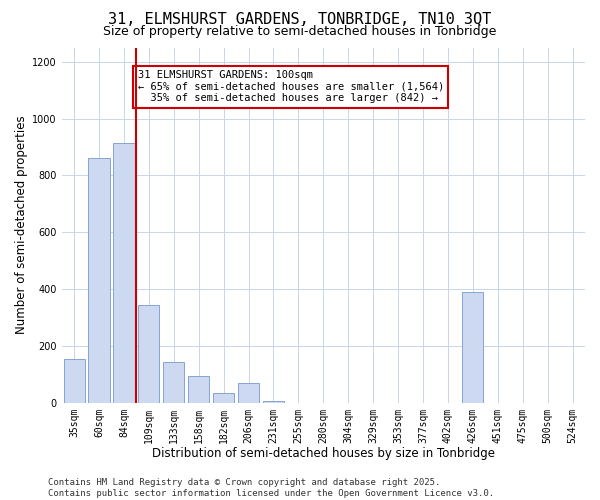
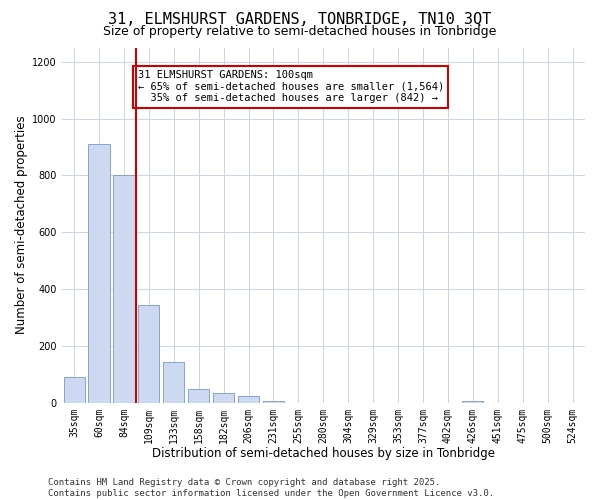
35sqm: 155 -> 90
60sqm: 860 -> 910
84sqm: 915 -> 800
158sqm: 95 -> 50
206sqm: 70 -> 22
426sqm: 390 -> 5
